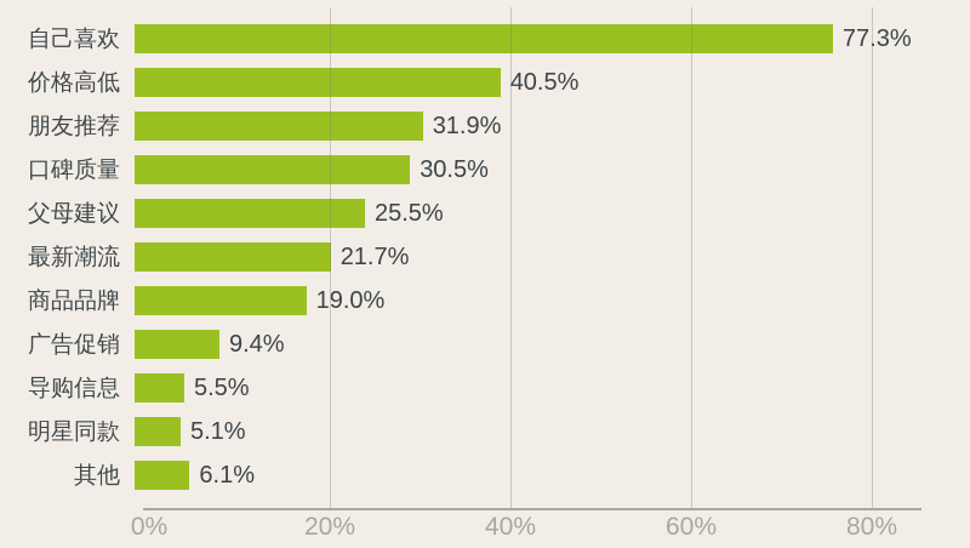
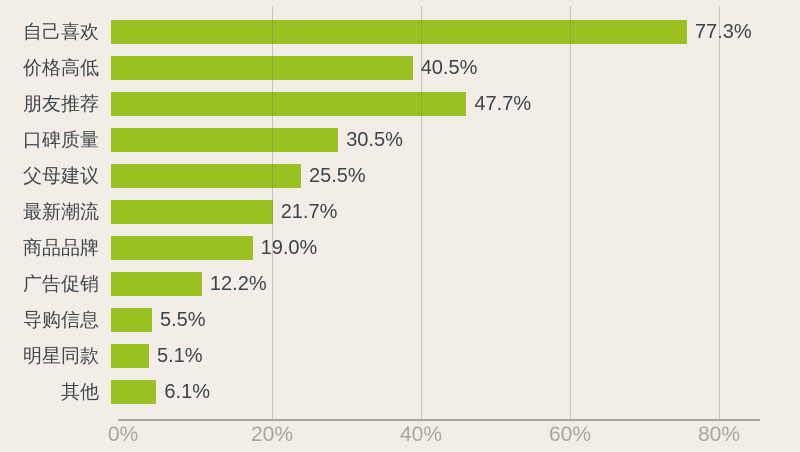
朋友推荐: 31.9% -> 47.7%
广告促销: 9.4% -> 12.2%
